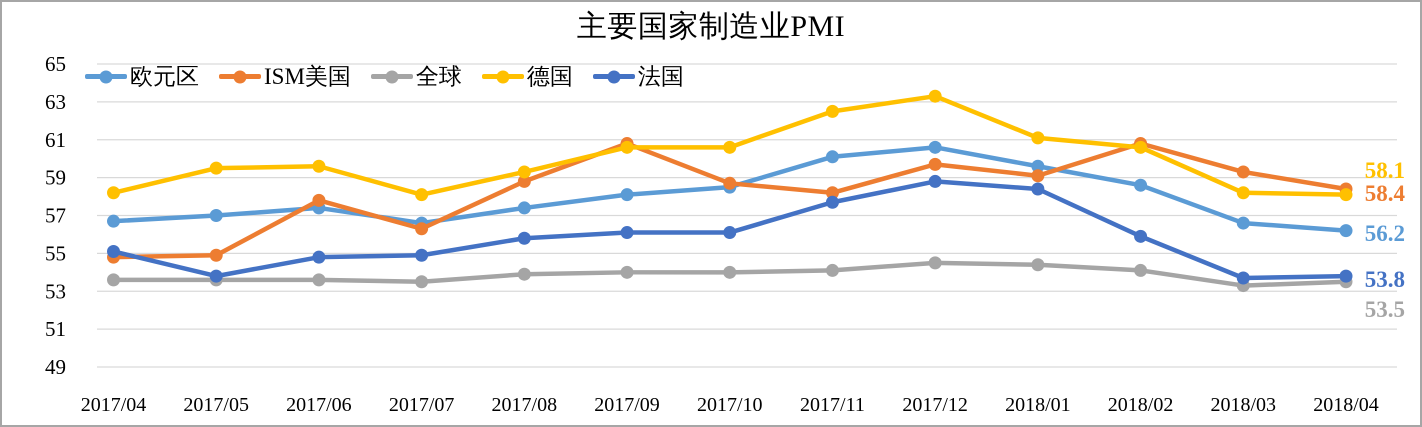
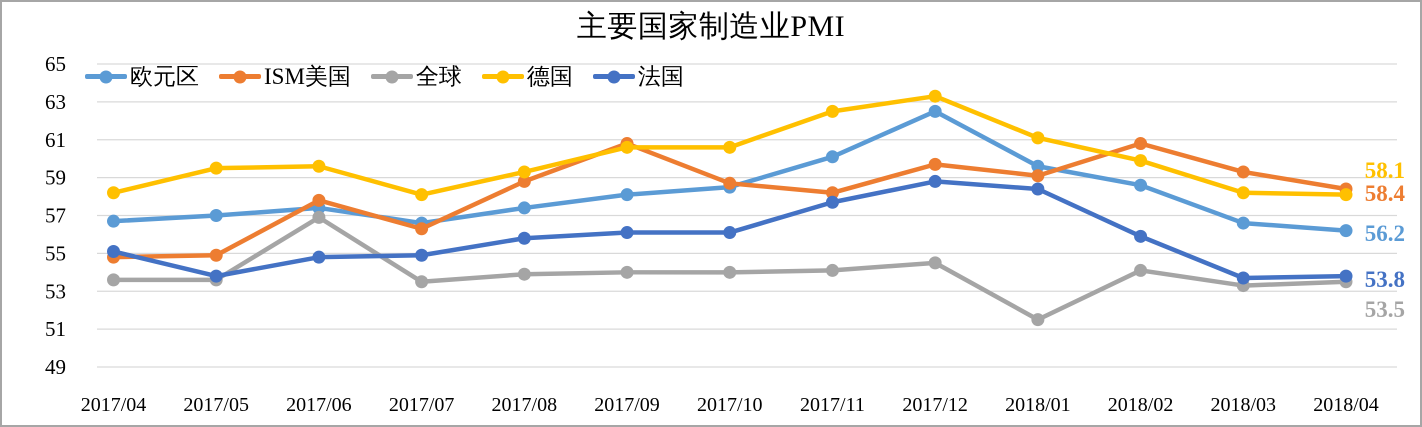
全球/2017/06: 53.6 -> 56.9
欧元区/2017/12: 60.6 -> 62.5
全球/2018/01: 54.4 -> 51.5
德国/2018/02: 60.6 -> 59.9
